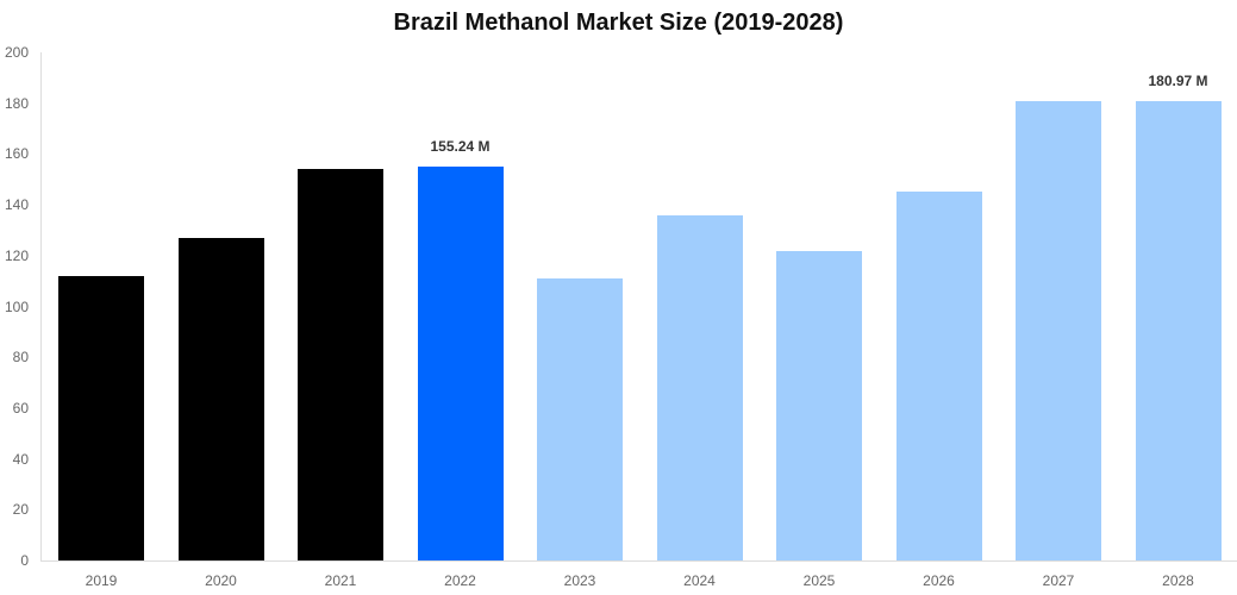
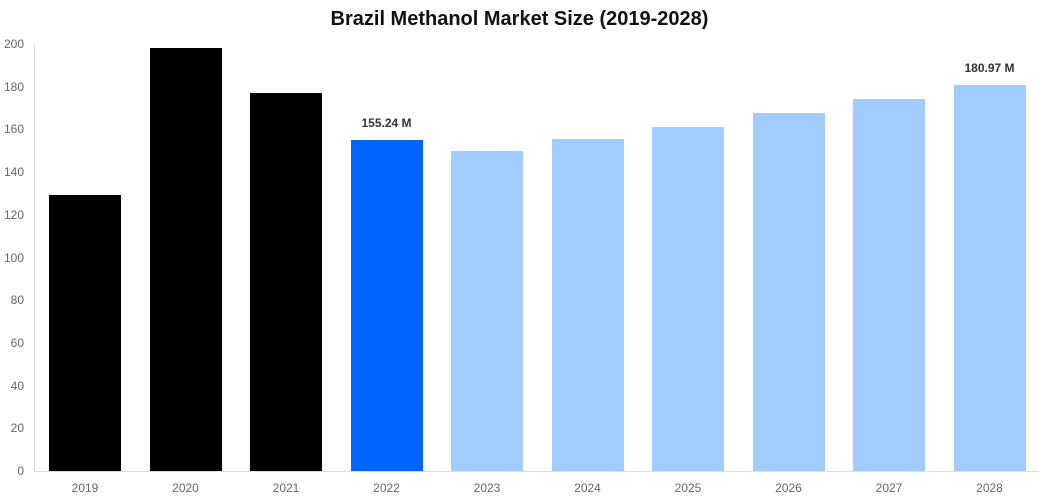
2019: 112 -> 129
2020: 127 -> 198
2021: 154 -> 177
2023: 111 -> 150
2024: 136 -> 155
2025: 122 -> 161
2026: 145 -> 168
2027: 181 -> 174
